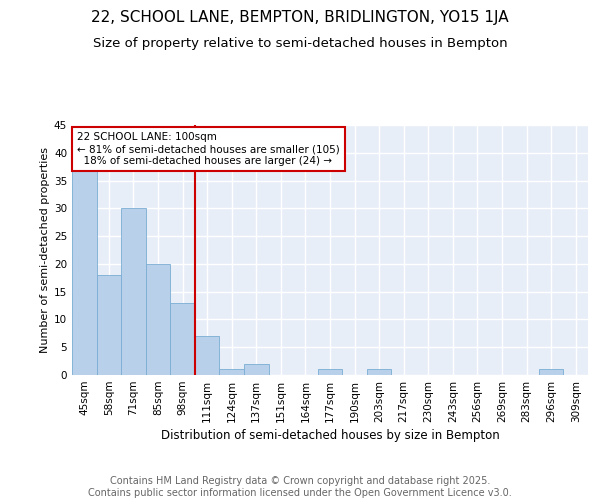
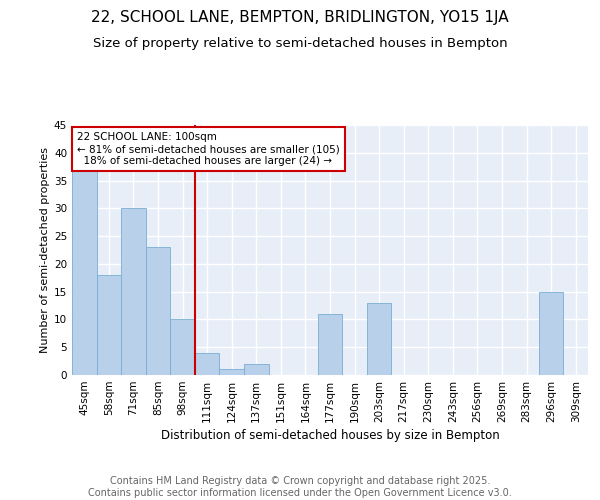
85sqm: 20 -> 23
98sqm: 13 -> 10
111sqm: 7 -> 4
177sqm: 1 -> 11
203sqm: 1 -> 13
296sqm: 1 -> 15
